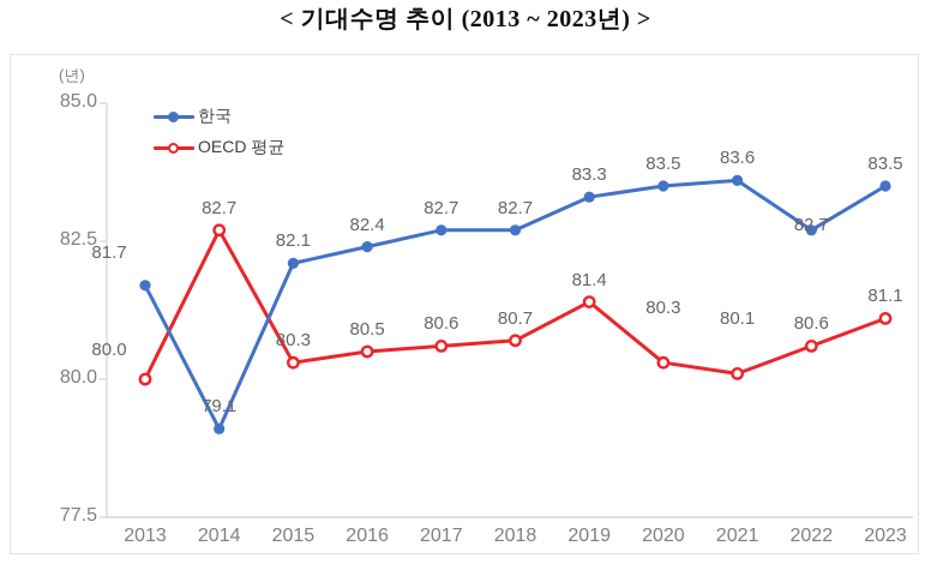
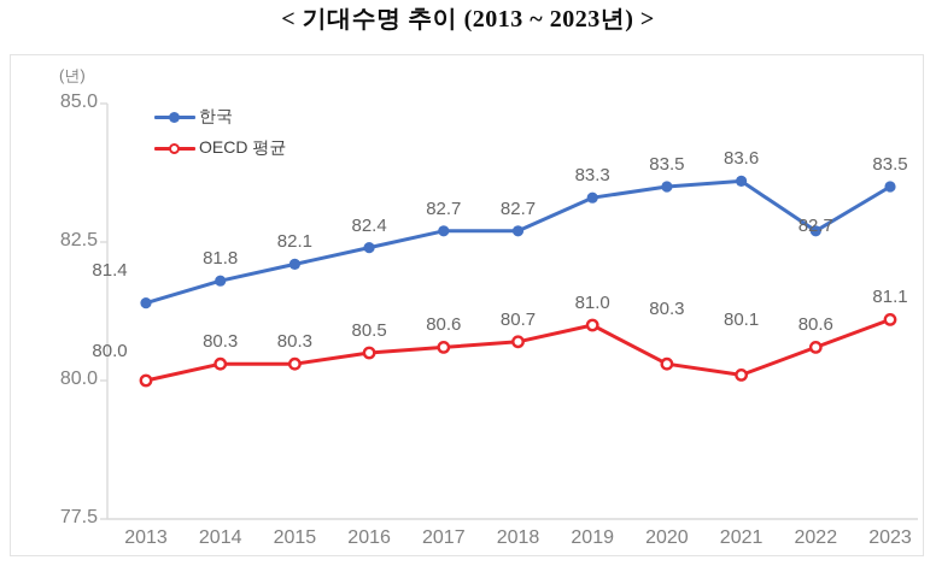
한국/2013: 81.7 -> 81.4
한국/2014: 79.1 -> 81.8
OECD 평균/2014: 82.7 -> 80.3
OECD 평균/2019: 81.4 -> 81.0
